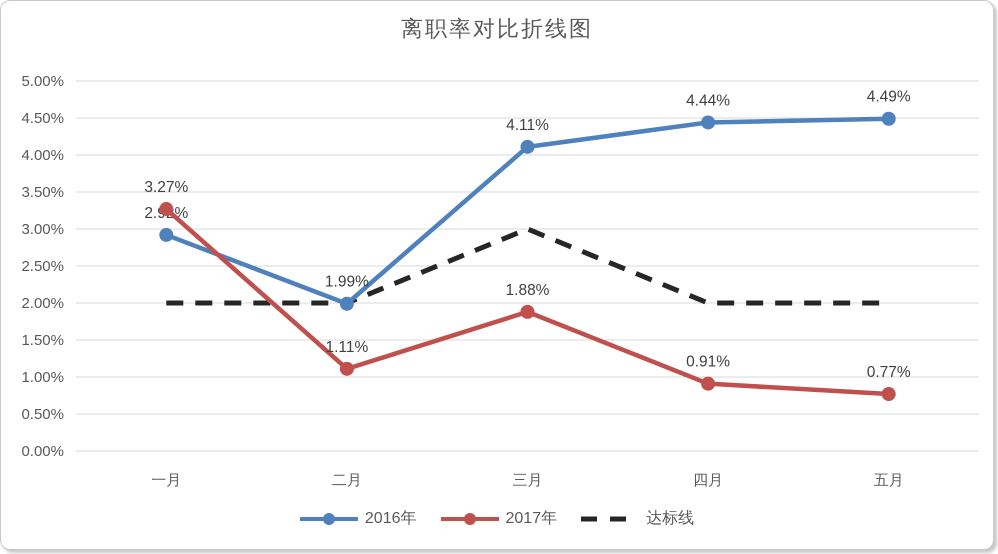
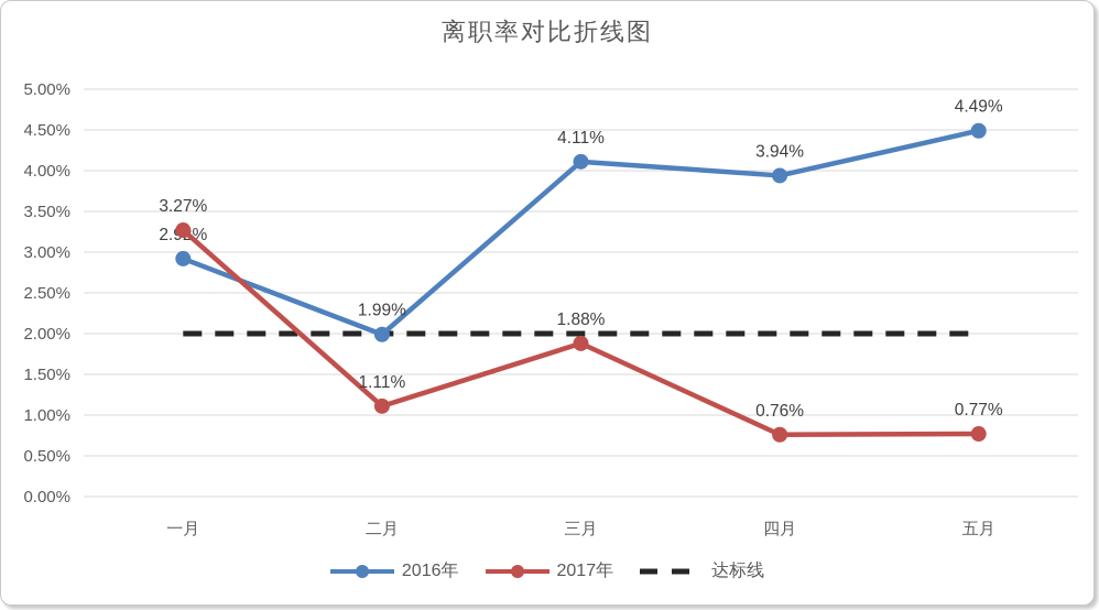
达标线/三月: 3% -> 2%
2016年/四月: 4.44% -> 3.94%
2017年/四月: 0.91% -> 0.76%
